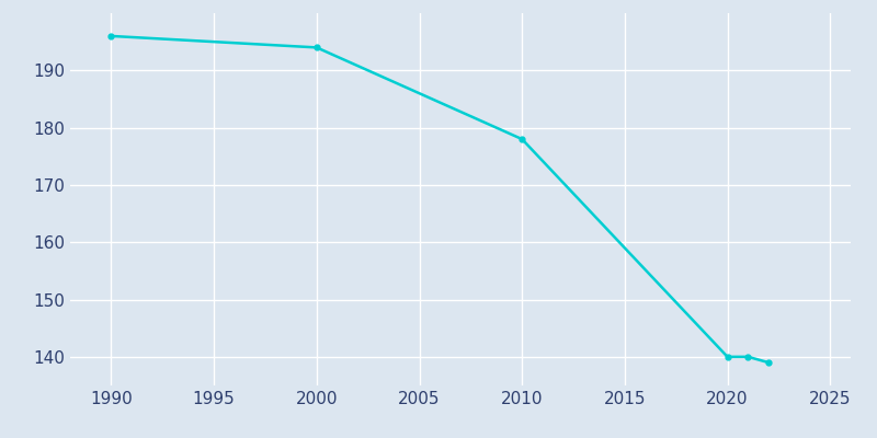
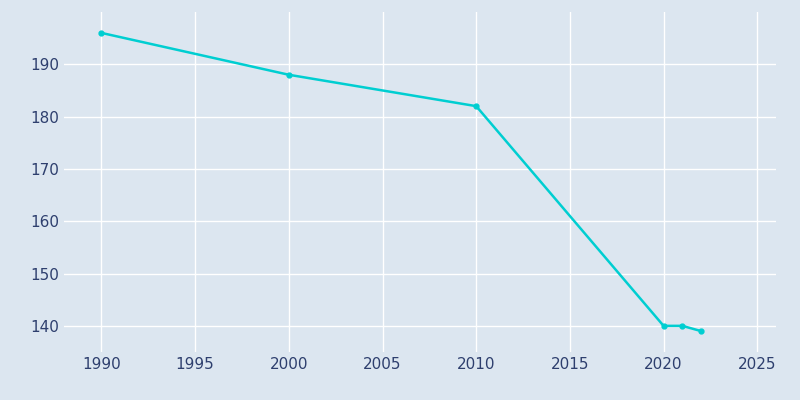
2000: 194 -> 188
2010: 178 -> 182
